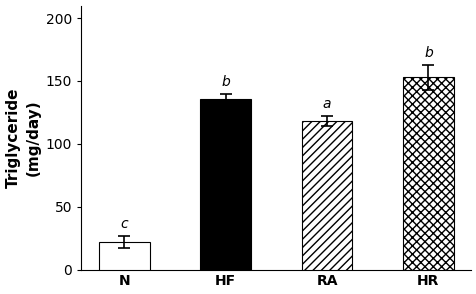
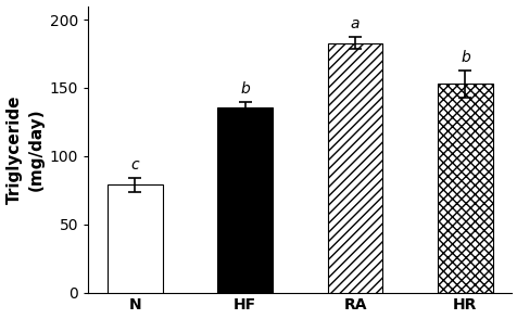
N: 22 -> 79
RA: 118 -> 183
